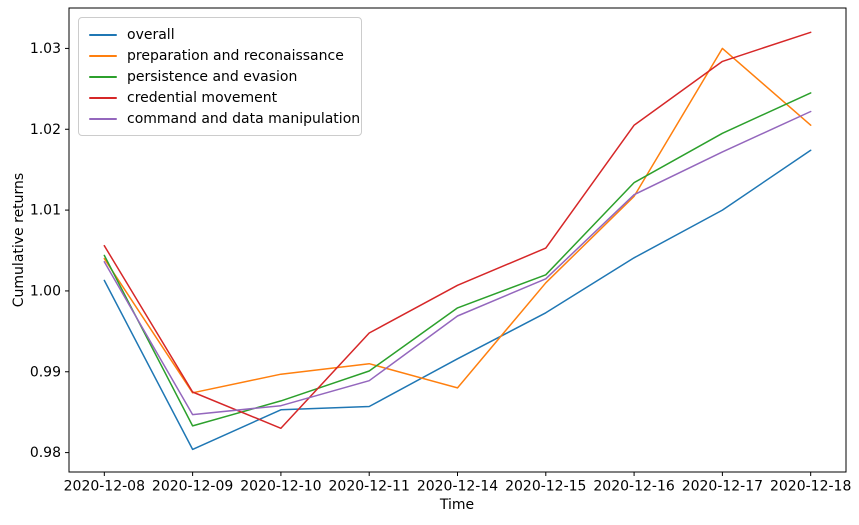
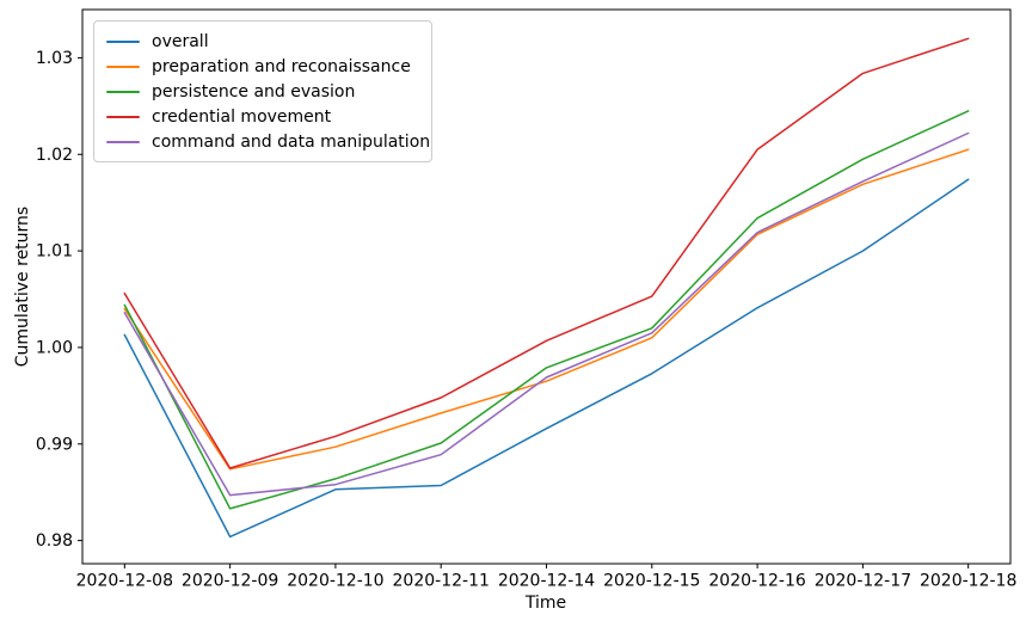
credential movement/2020-12-10: 0.983 -> 0.991
preparation and reconaissance/2020-12-11: 0.991 -> 0.993
preparation and reconaissance/2020-12-14: 0.988 -> 0.997
preparation and reconaissance/2020-12-17: 1.030 -> 1.017
